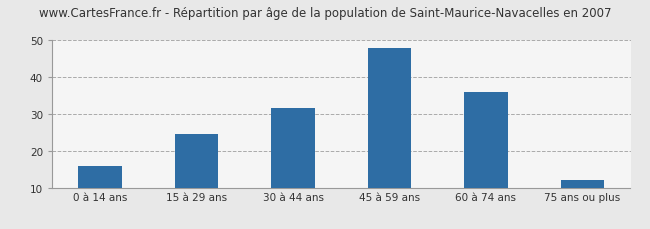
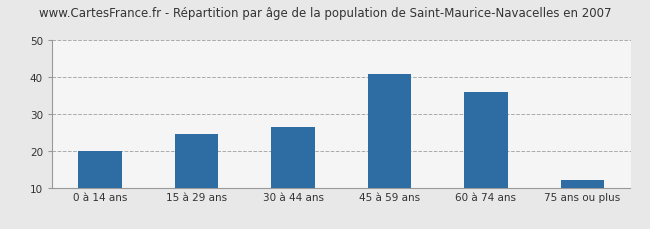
0 à 14 ans: 16.0 -> 20.0
30 à 44 ans: 31.5 -> 26.5
45 à 59 ans: 48.0 -> 41.0
